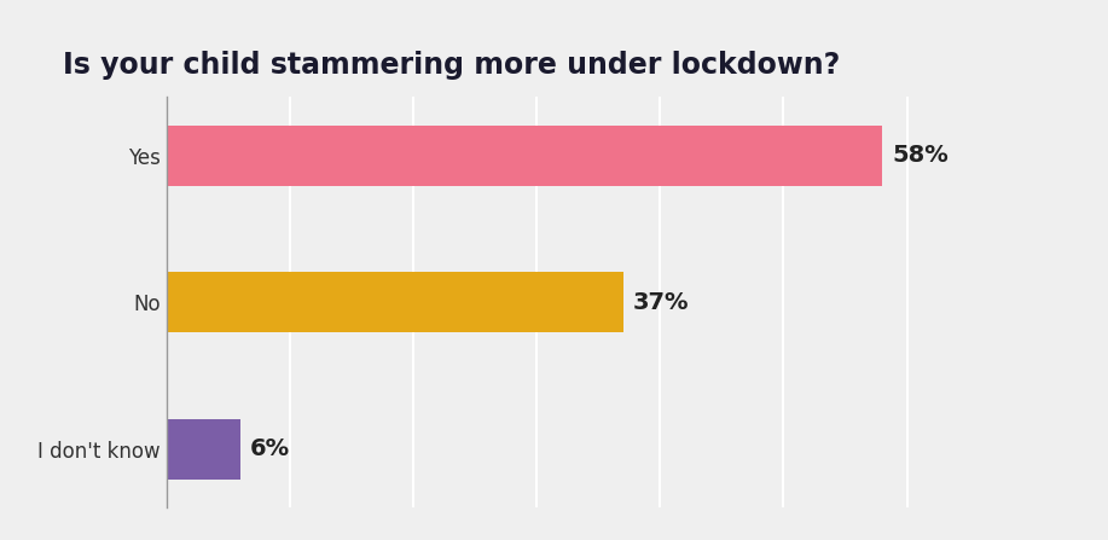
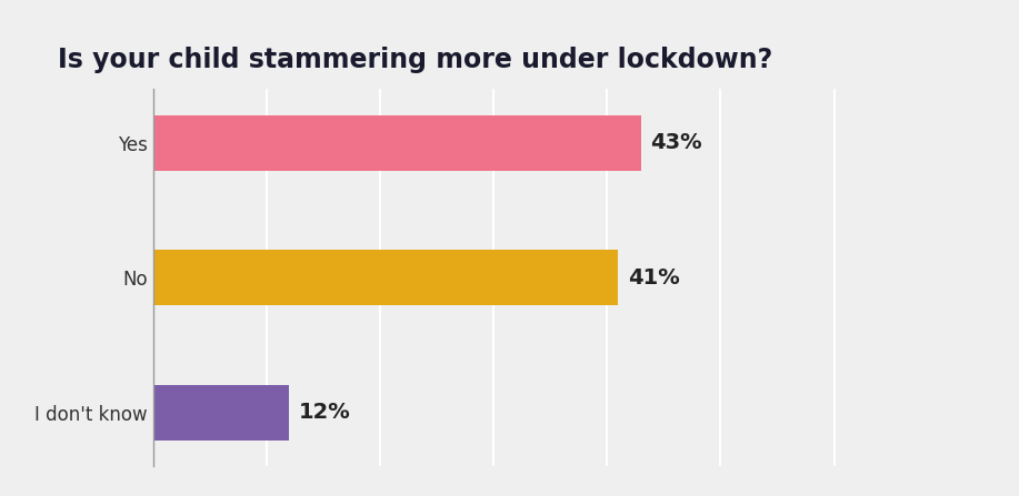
Yes: 58% -> 43%
No: 37% -> 41%
I don't know: 6% -> 12%
